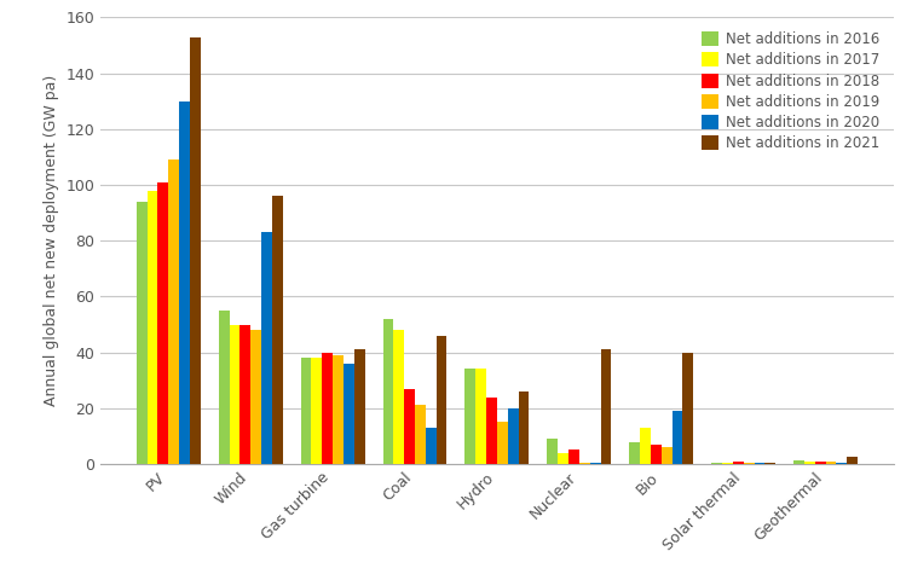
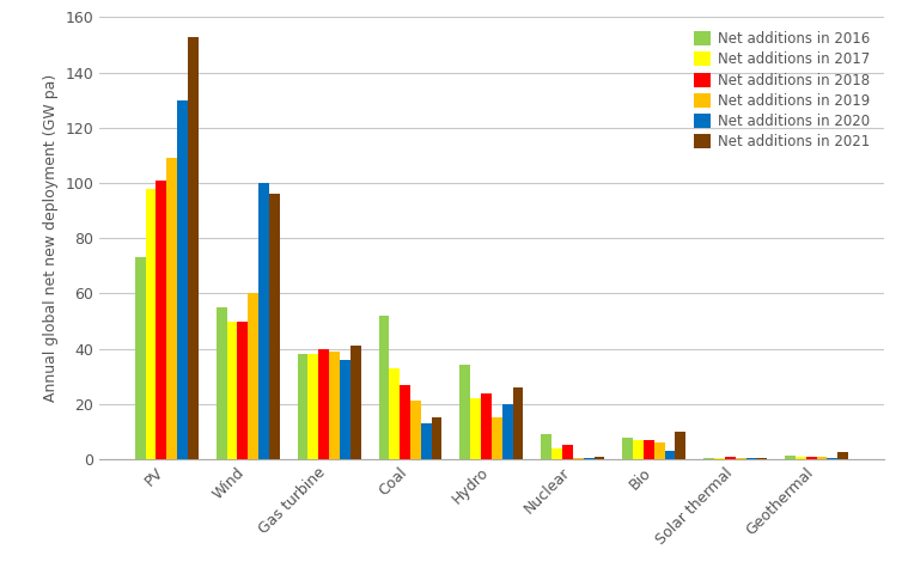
Net additions in 2016/PV: 94.0 -> 73.0
Net additions in 2019/Wind: 48.0 -> 60.0
Net additions in 2020/Wind: 83.0 -> 100.0
Net additions in 2017/Coal: 48.0 -> 33.0
Net additions in 2021/Coal: 46.0 -> 15.0
Net additions in 2017/Hydro: 34.0 -> 22.0
Net additions in 2021/Nuclear: 41.0 -> 1.0
Net additions in 2017/Bio: 13.0 -> 7.0
Net additions in 2020/Bio: 19.0 -> 3.0
Net additions in 2021/Bio: 40.0 -> 10.0
